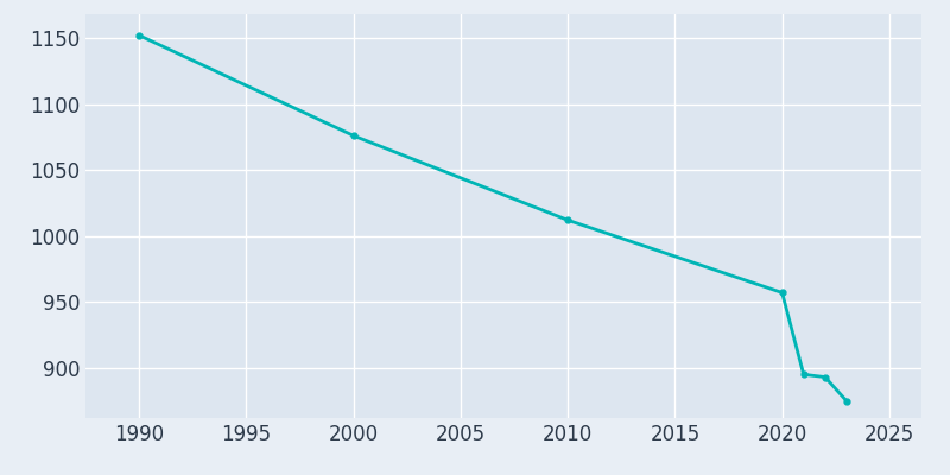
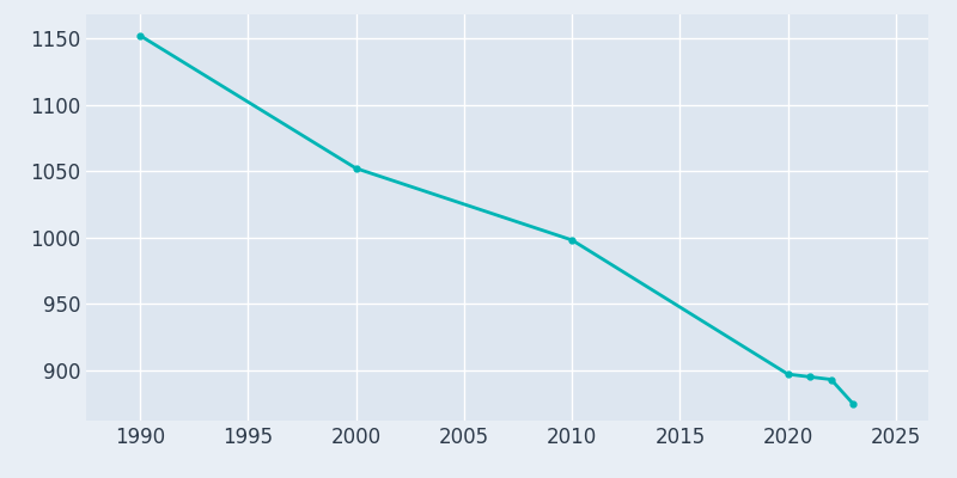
2000: 1076 -> 1052
2010: 1012 -> 998
2020: 957 -> 897
